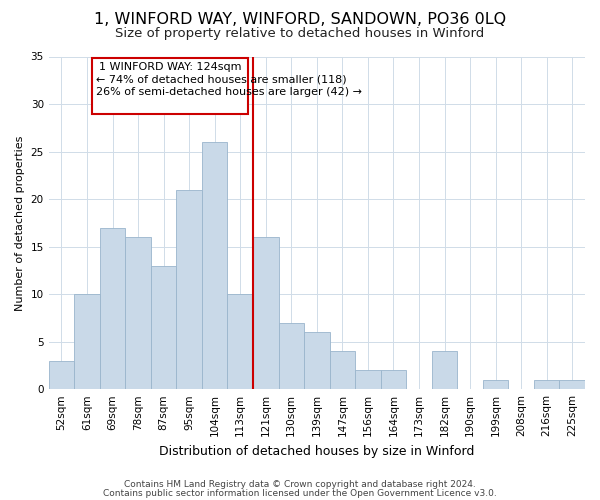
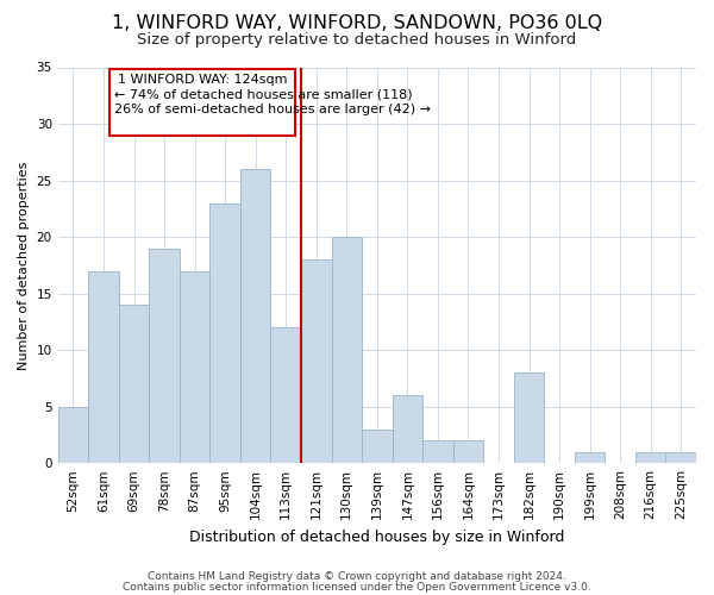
52sqm: 3 -> 5
61sqm: 10 -> 17
69sqm: 17 -> 14
78sqm: 16 -> 19
87sqm: 13 -> 17
95sqm: 21 -> 23
113sqm: 10 -> 12
121sqm: 16 -> 18
130sqm: 7 -> 20
139sqm: 6 -> 3
147sqm: 4 -> 6
182sqm: 4 -> 8
